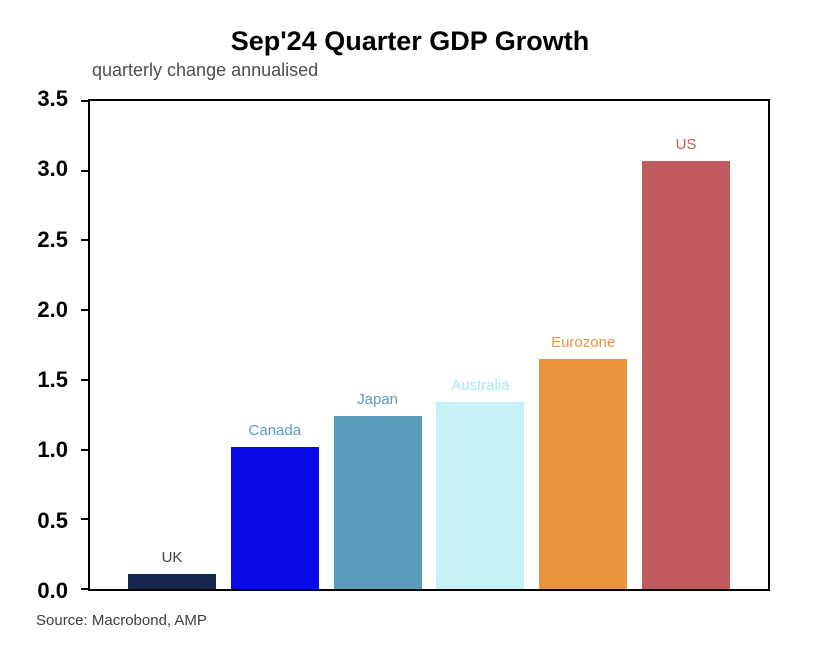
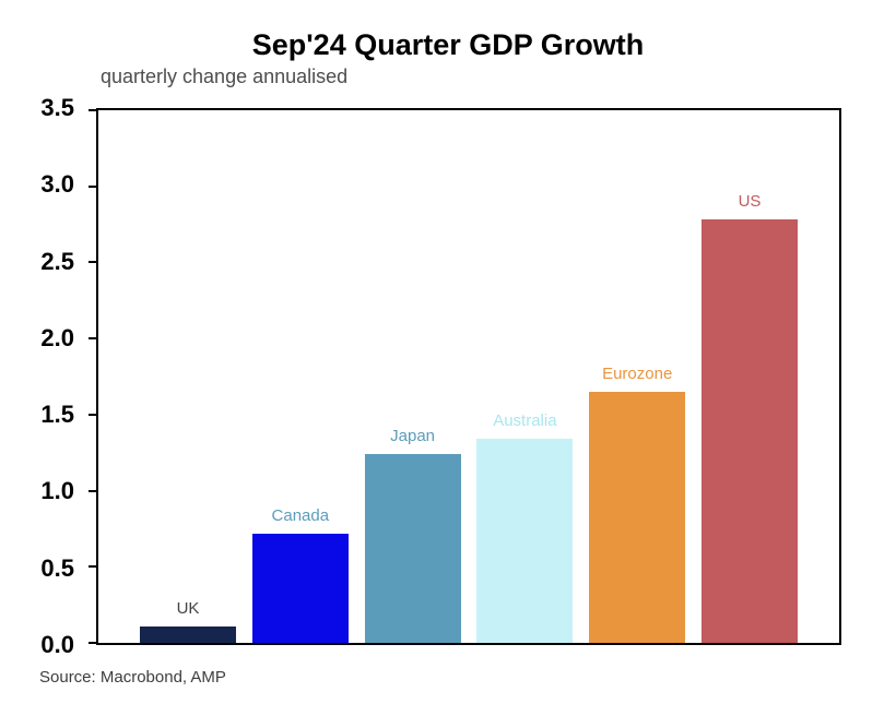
Canada: 1.02 -> 0.72
US: 3.07 -> 2.78
